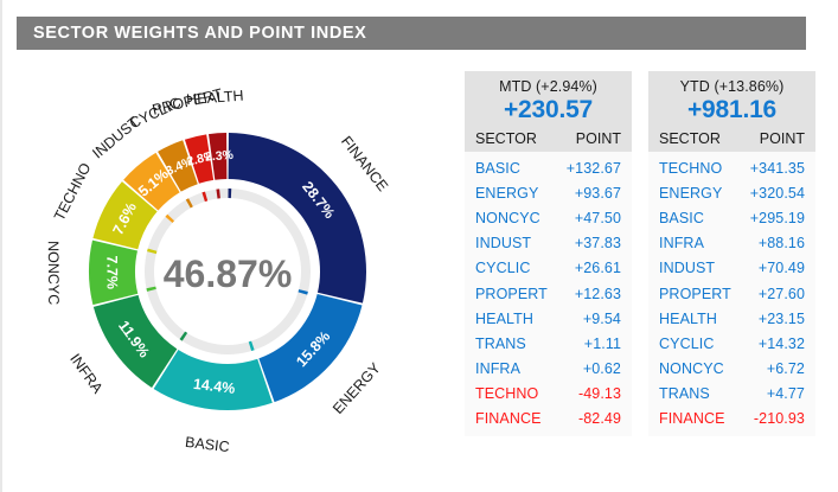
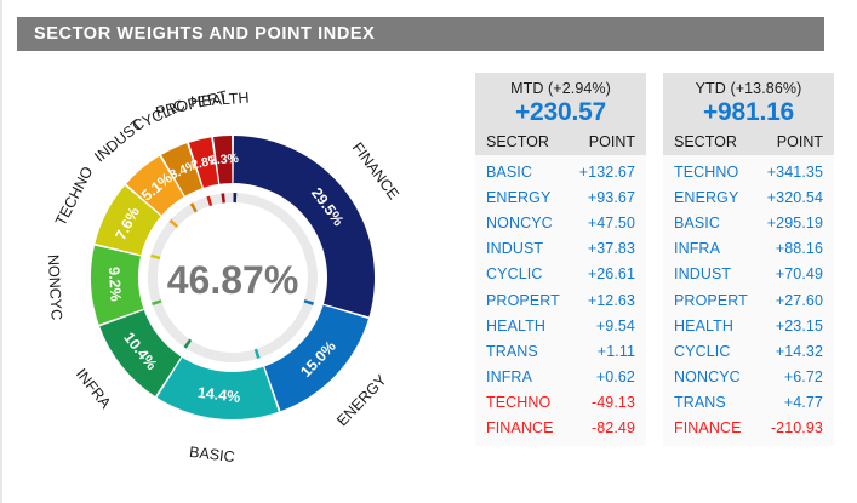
FINANCE: 28.7% -> 29.5%
ENERGY: 15.8% -> 15.0%
INFRA: 11.9% -> 10.4%
NONCYC: 7.7% -> 9.2%
